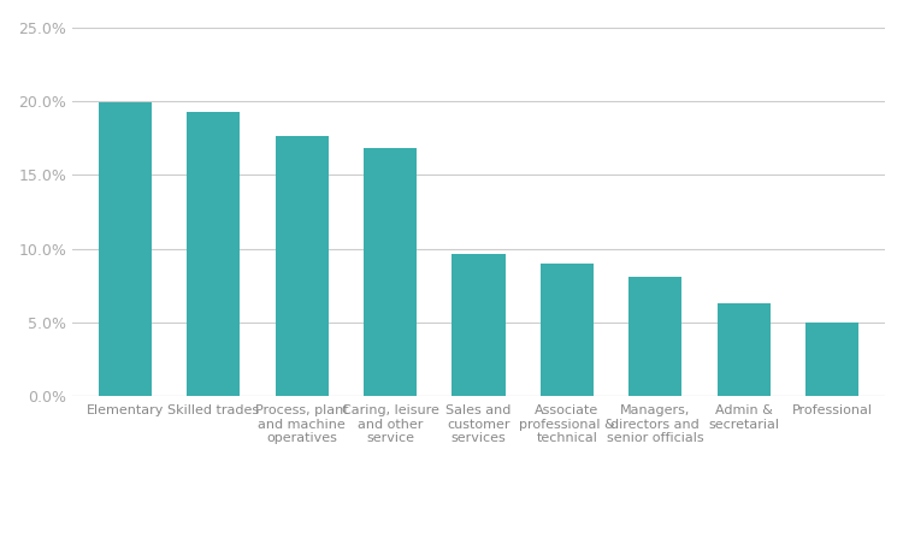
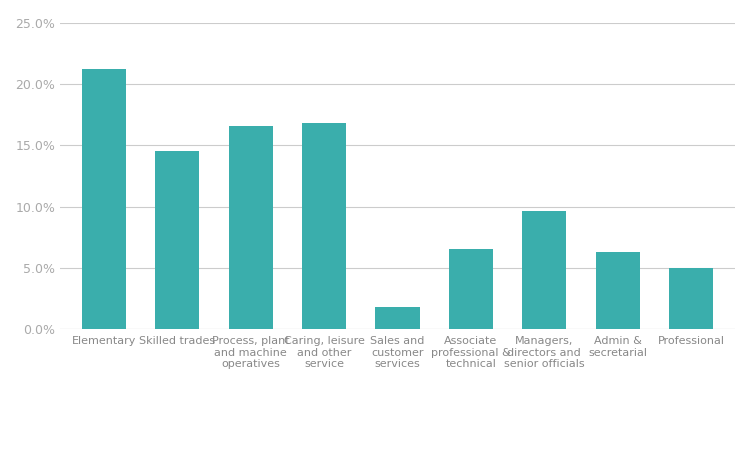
Elementary: 19.9% -> 21.2%
Skilled trades: 19.3% -> 14.5%
Process, plant and machine operatives: 17.6% -> 16.6%
Sales and customer services: 9.6% -> 1.8%
Associate professional & technical: 9.0% -> 6.5%
Managers, directors and senior officials: 8.1% -> 9.6%
